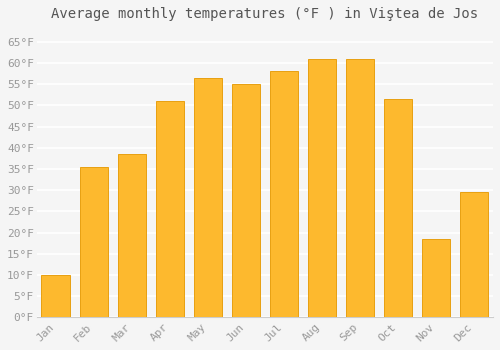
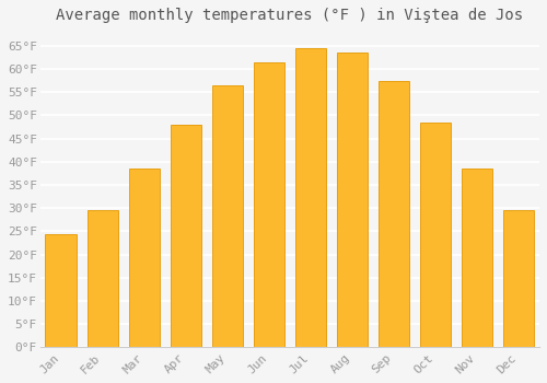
Jan: 10.0°F -> 24.5°F
Feb: 35.5°F -> 29.5°F
Apr: 51.0°F -> 48.0°F
Jun: 55.0°F -> 61.5°F
Jul: 58.0°F -> 64.5°F
Aug: 61.0°F -> 63.5°F
Sep: 61.0°F -> 57.5°F
Oct: 51.5°F -> 48.5°F
Nov: 18.5°F -> 38.5°F
